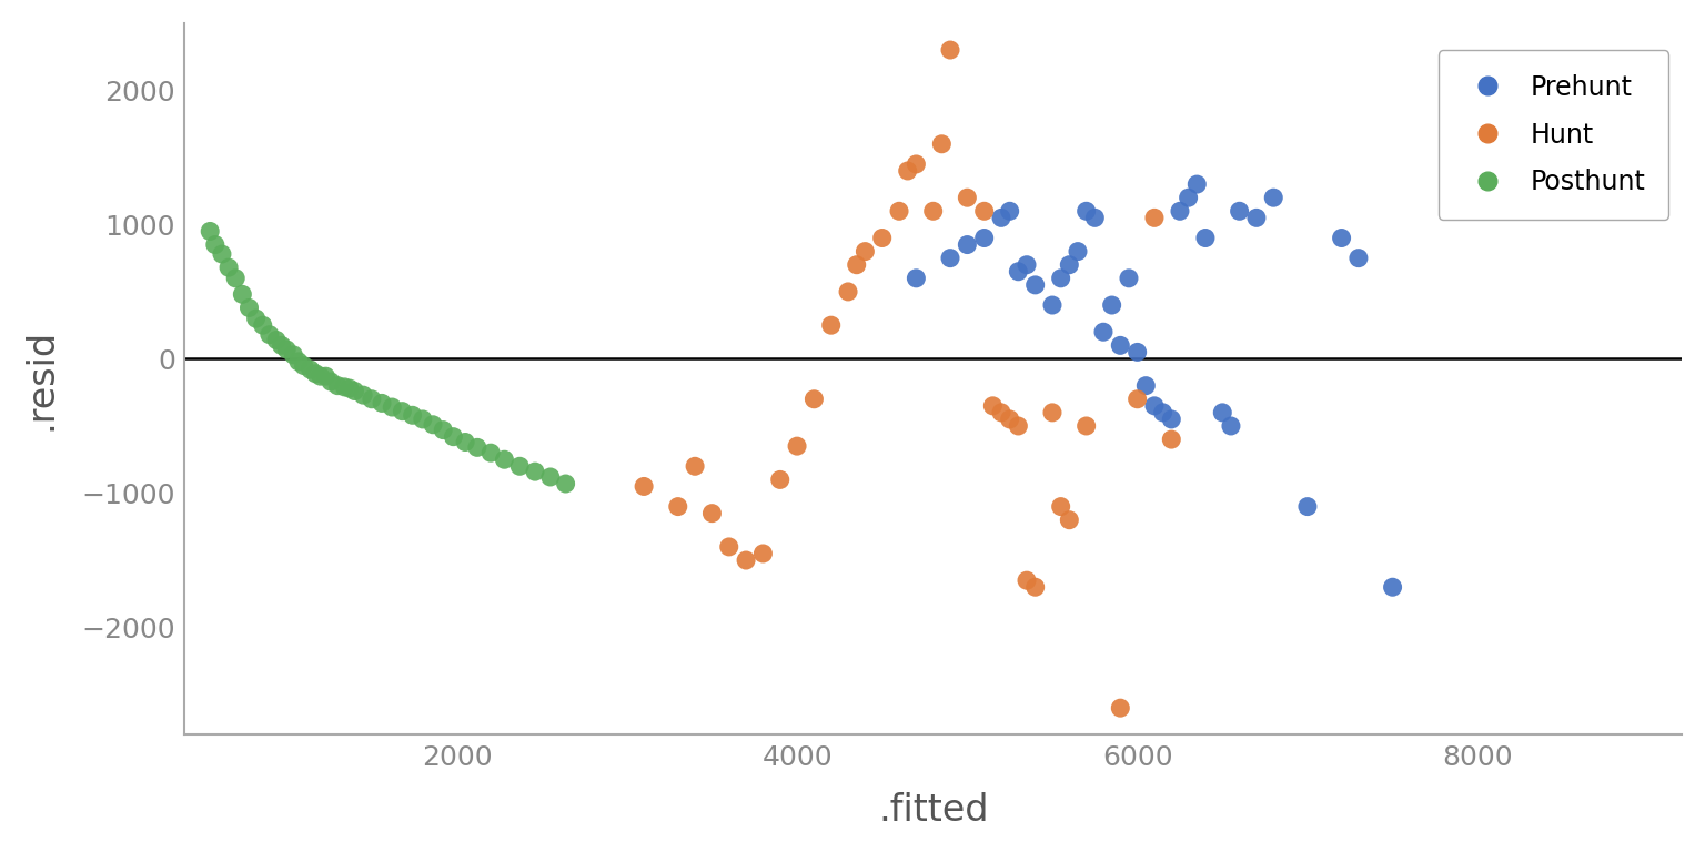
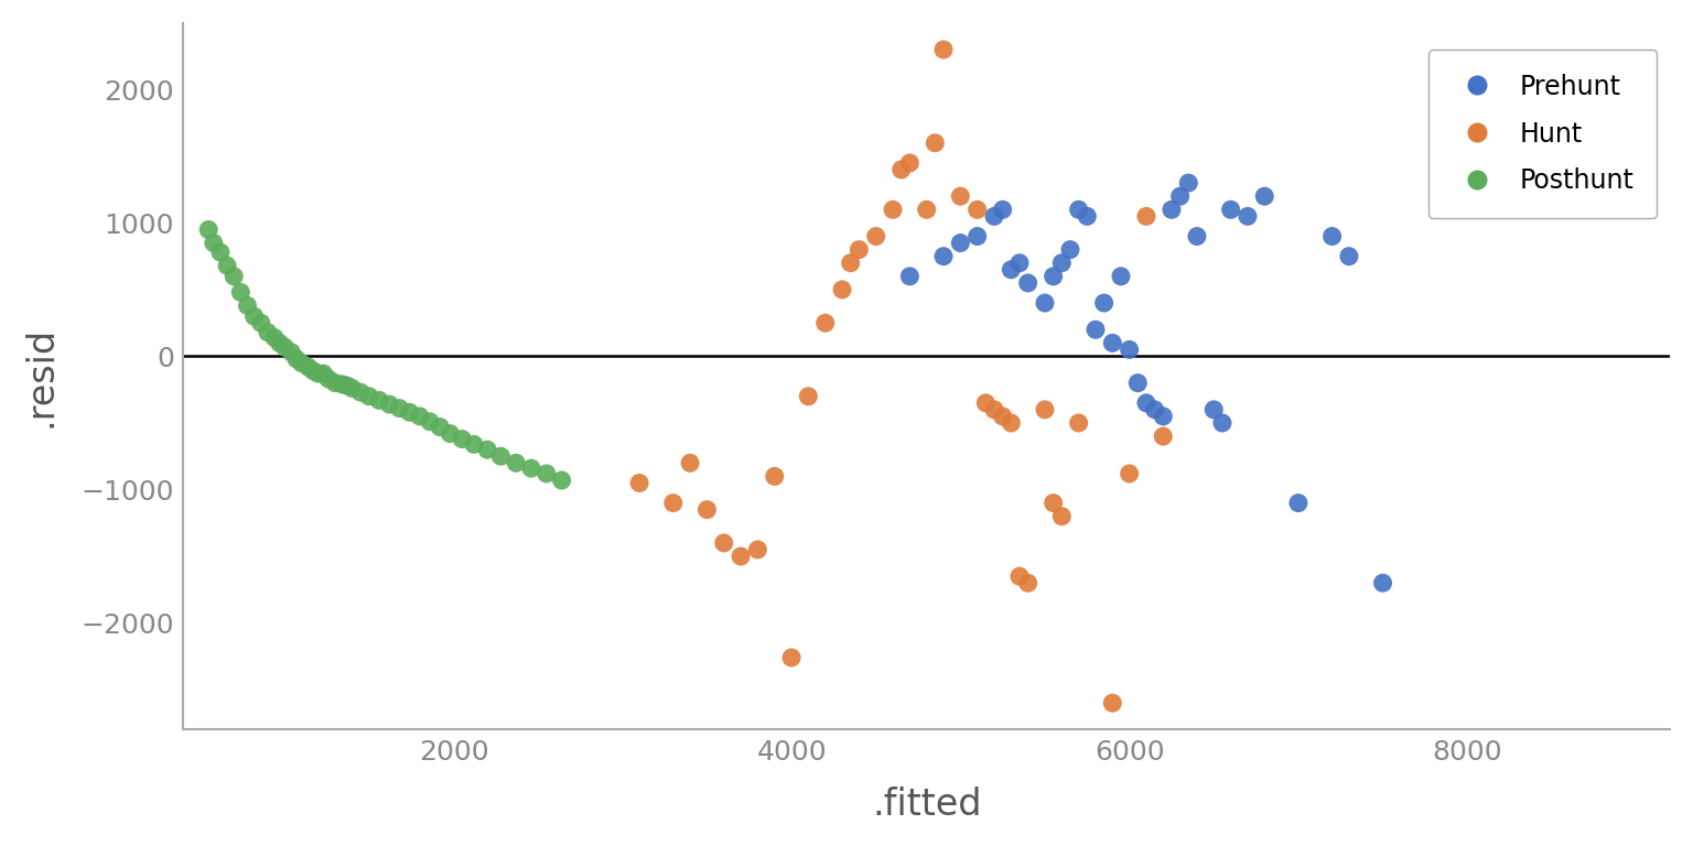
Hunt/4000: -650 -> -2260
Hunt/6000: -300 -> -880
